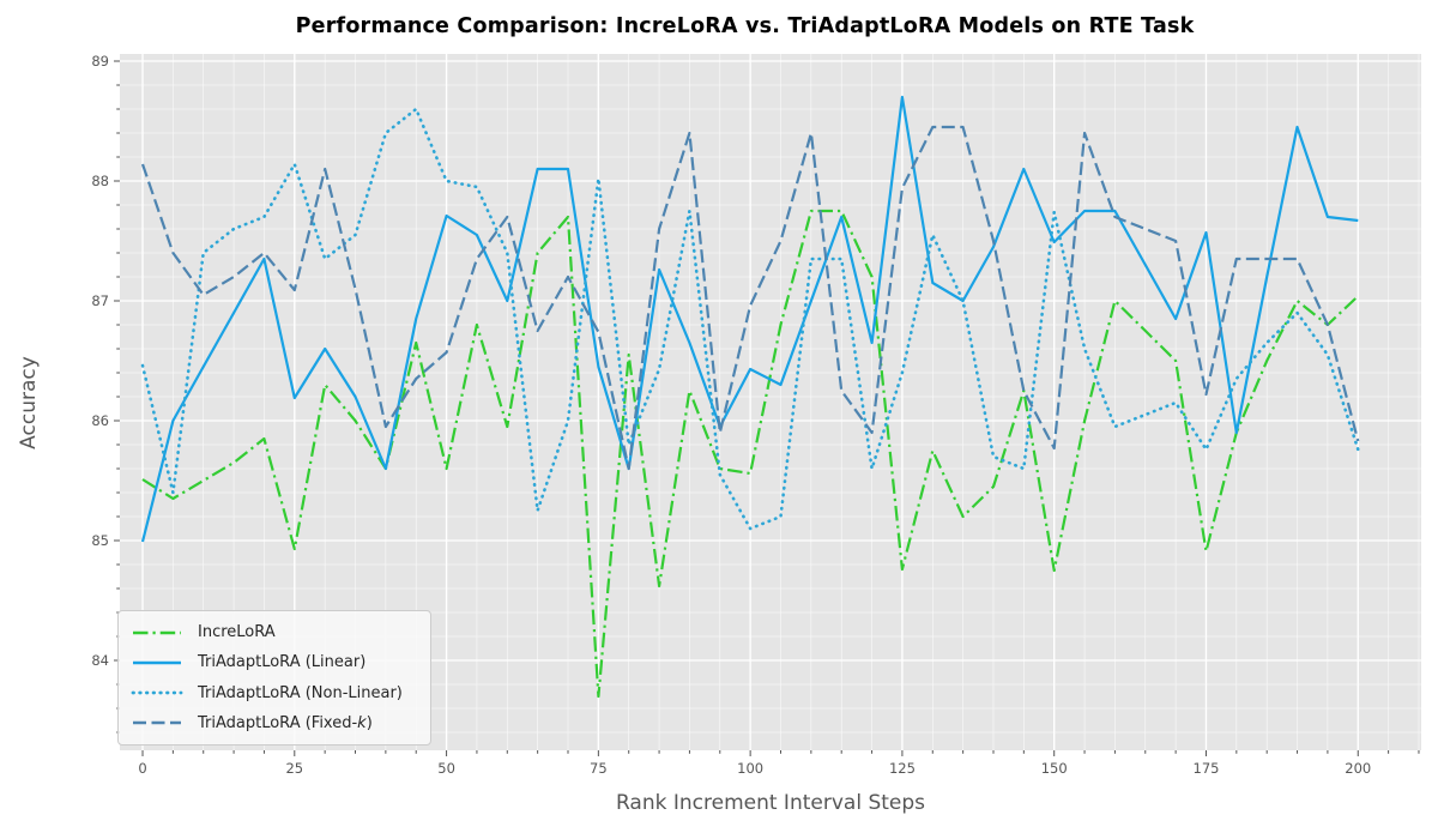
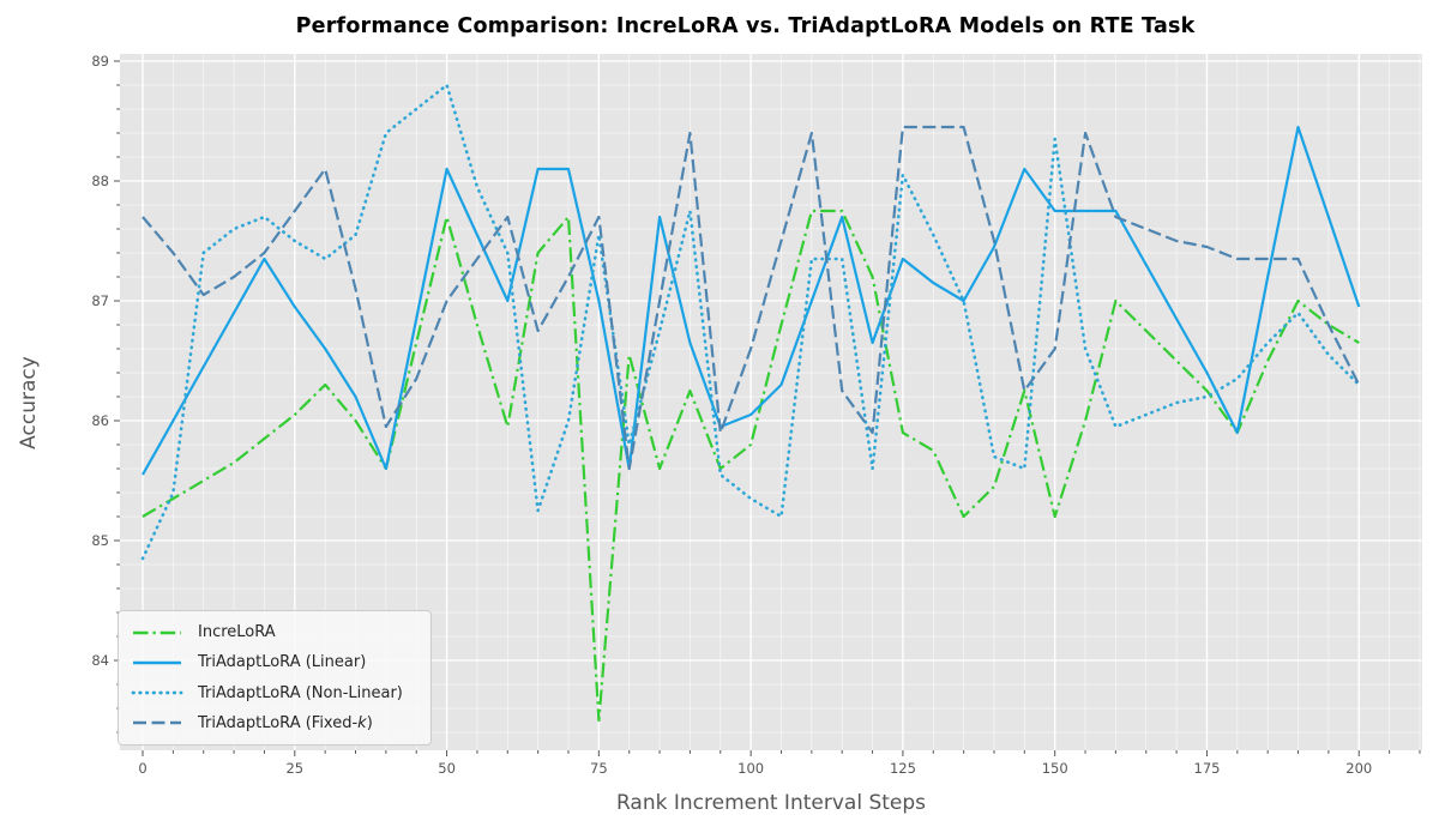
IncreLoRA/0: 85.51 -> 85.20
TriAdaptLoRA (Linear)/0: 84.99 -> 85.55
TriAdaptLoRA (Non-Linear)/0: 86.46 -> 84.85
TriAdaptLoRA (Fixed-k)/0: 88.14 -> 87.70
IncreLoRA/25: 84.93 -> 86.05
TriAdaptLoRA (Linear)/25: 86.19 -> 86.95
TriAdaptLoRA (Non-Linear)/25: 88.14 -> 87.50
TriAdaptLoRA (Fixed-k)/25: 87.09 -> 87.75
IncreLoRA/50: 85.60 -> 87.70
TriAdaptLoRA (Linear)/50: 87.71 -> 88.10
TriAdaptLoRA (Non-Linear)/50: 88.00 -> 88.80
TriAdaptLoRA (Fixed-k)/50: 86.57 -> 87.00
IncreLoRA/75: 83.70 -> 83.50
TriAdaptLoRA (Linear)/75: 86.45 -> 87.00
TriAdaptLoRA (Non-Linear)/75: 88.02 -> 87.55
TriAdaptLoRA (Fixed-k)/75: 86.74 -> 87.70
IncreLoRA/85: 84.62 -> 85.60
TriAdaptLoRA (Linear)/85: 87.26 -> 87.70
TriAdaptLoRA (Non-Linear)/85: 86.43 -> 86.75
TriAdaptLoRA (Fixed-k)/85: 87.60 -> 87.00
IncreLoRA/100: 85.56 -> 85.80
TriAdaptLoRA (Linear)/100: 86.43 -> 86.05
TriAdaptLoRA (Non-Linear)/100: 85.10 -> 85.35
TriAdaptLoRA (Fixed-k)/100: 86.96 -> 86.60
IncreLoRA/125: 84.76 -> 85.90
TriAdaptLoRA (Linear)/125: 88.70 -> 87.35
TriAdaptLoRA (Non-Linear)/125: 86.40 -> 88.05
TriAdaptLoRA (Fixed-k)/125: 87.94 -> 88.45
IncreLoRA/150: 84.75 -> 85.20
TriAdaptLoRA (Linear)/150: 87.49 -> 87.75
TriAdaptLoRA (Non-Linear)/150: 87.74 -> 88.35
TriAdaptLoRA (Fixed-k)/150: 85.77 -> 86.60
IncreLoRA/175: 84.91 -> 86.25
TriAdaptLoRA (Linear)/175: 87.57 -> 86.40
TriAdaptLoRA (Non-Linear)/175: 85.76 -> 86.20
TriAdaptLoRA (Fixed-k)/175: 86.22 -> 87.45
IncreLoRA/200: 87.04 -> 86.65
TriAdaptLoRA (Linear)/200: 87.67 -> 86.95
TriAdaptLoRA (Non-Linear)/200: 85.76 -> 86.30
TriAdaptLoRA (Fixed-k)/200: 85.83 -> 86.30
